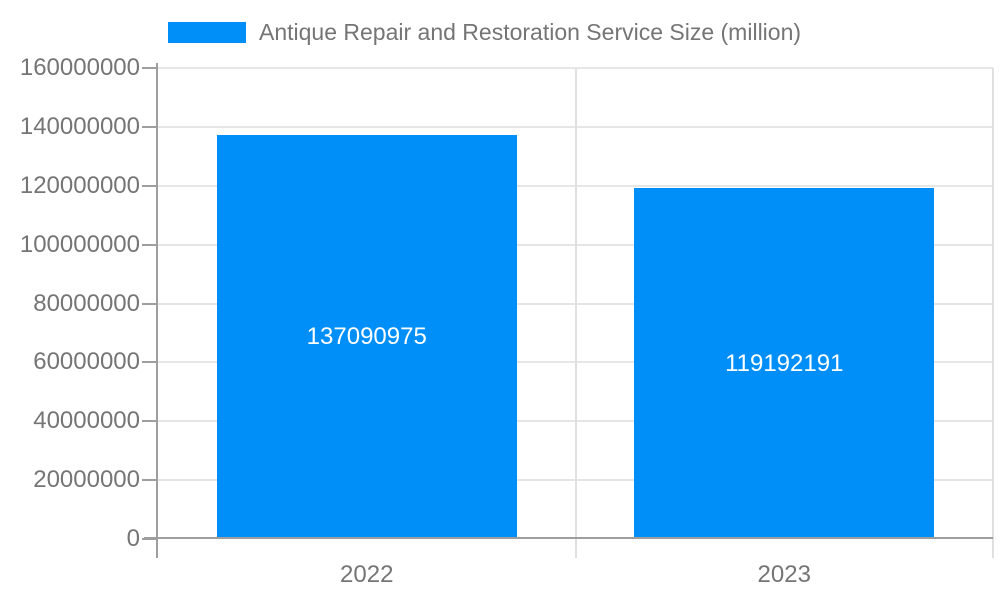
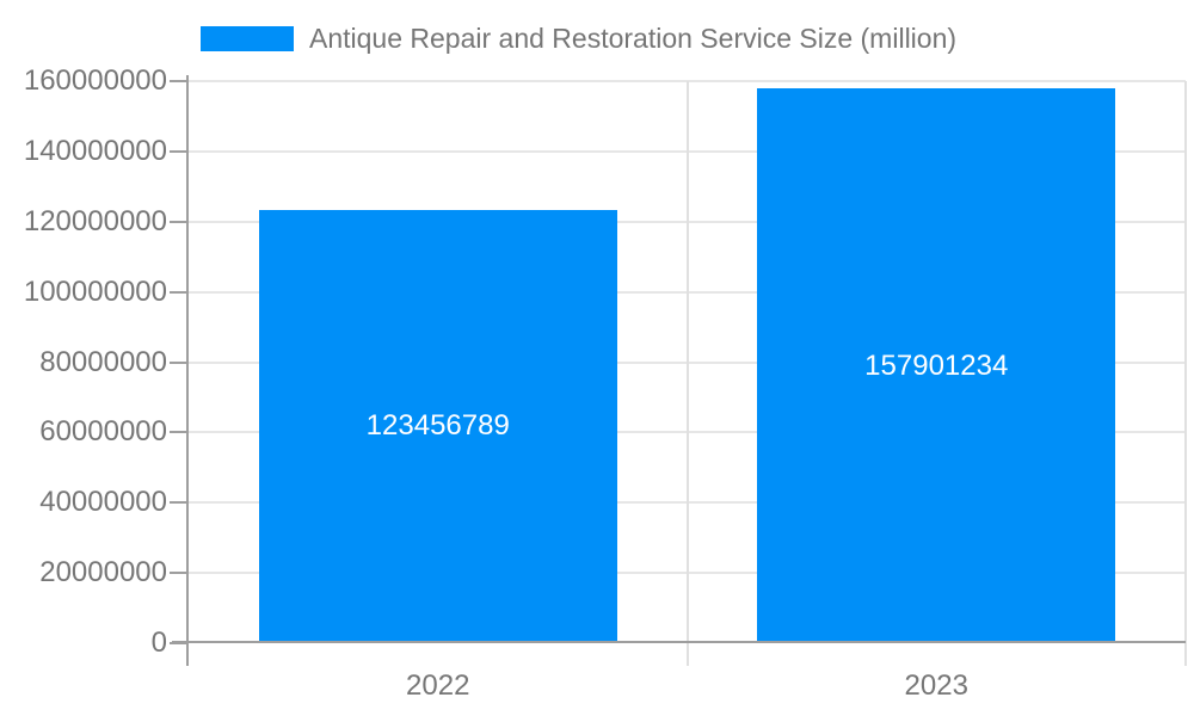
2022: 137090975 -> 123456789
2023: 119192191 -> 157901234
